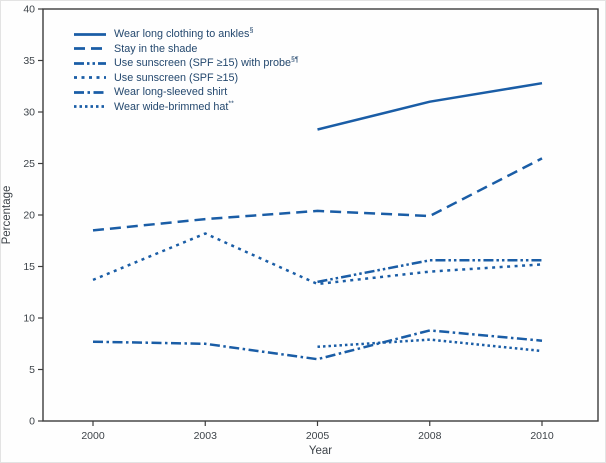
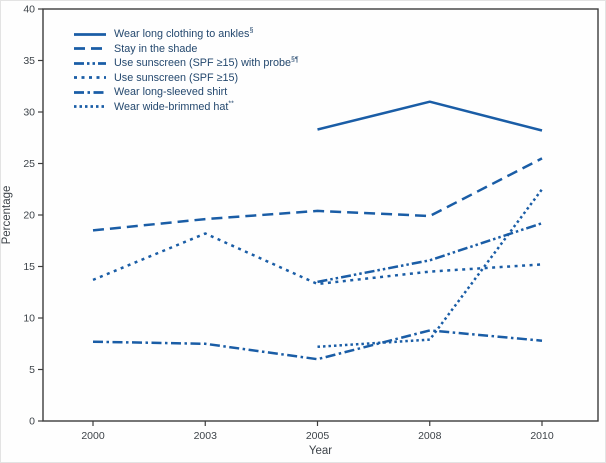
Wear long clothing to ankles/2010: 32.8 -> 28.2
Use sunscreen (SPF ≥15) with probe/2010: 15.6 -> 19.2
Wear wide-brimmed hat/2010: 6.8 -> 22.5
